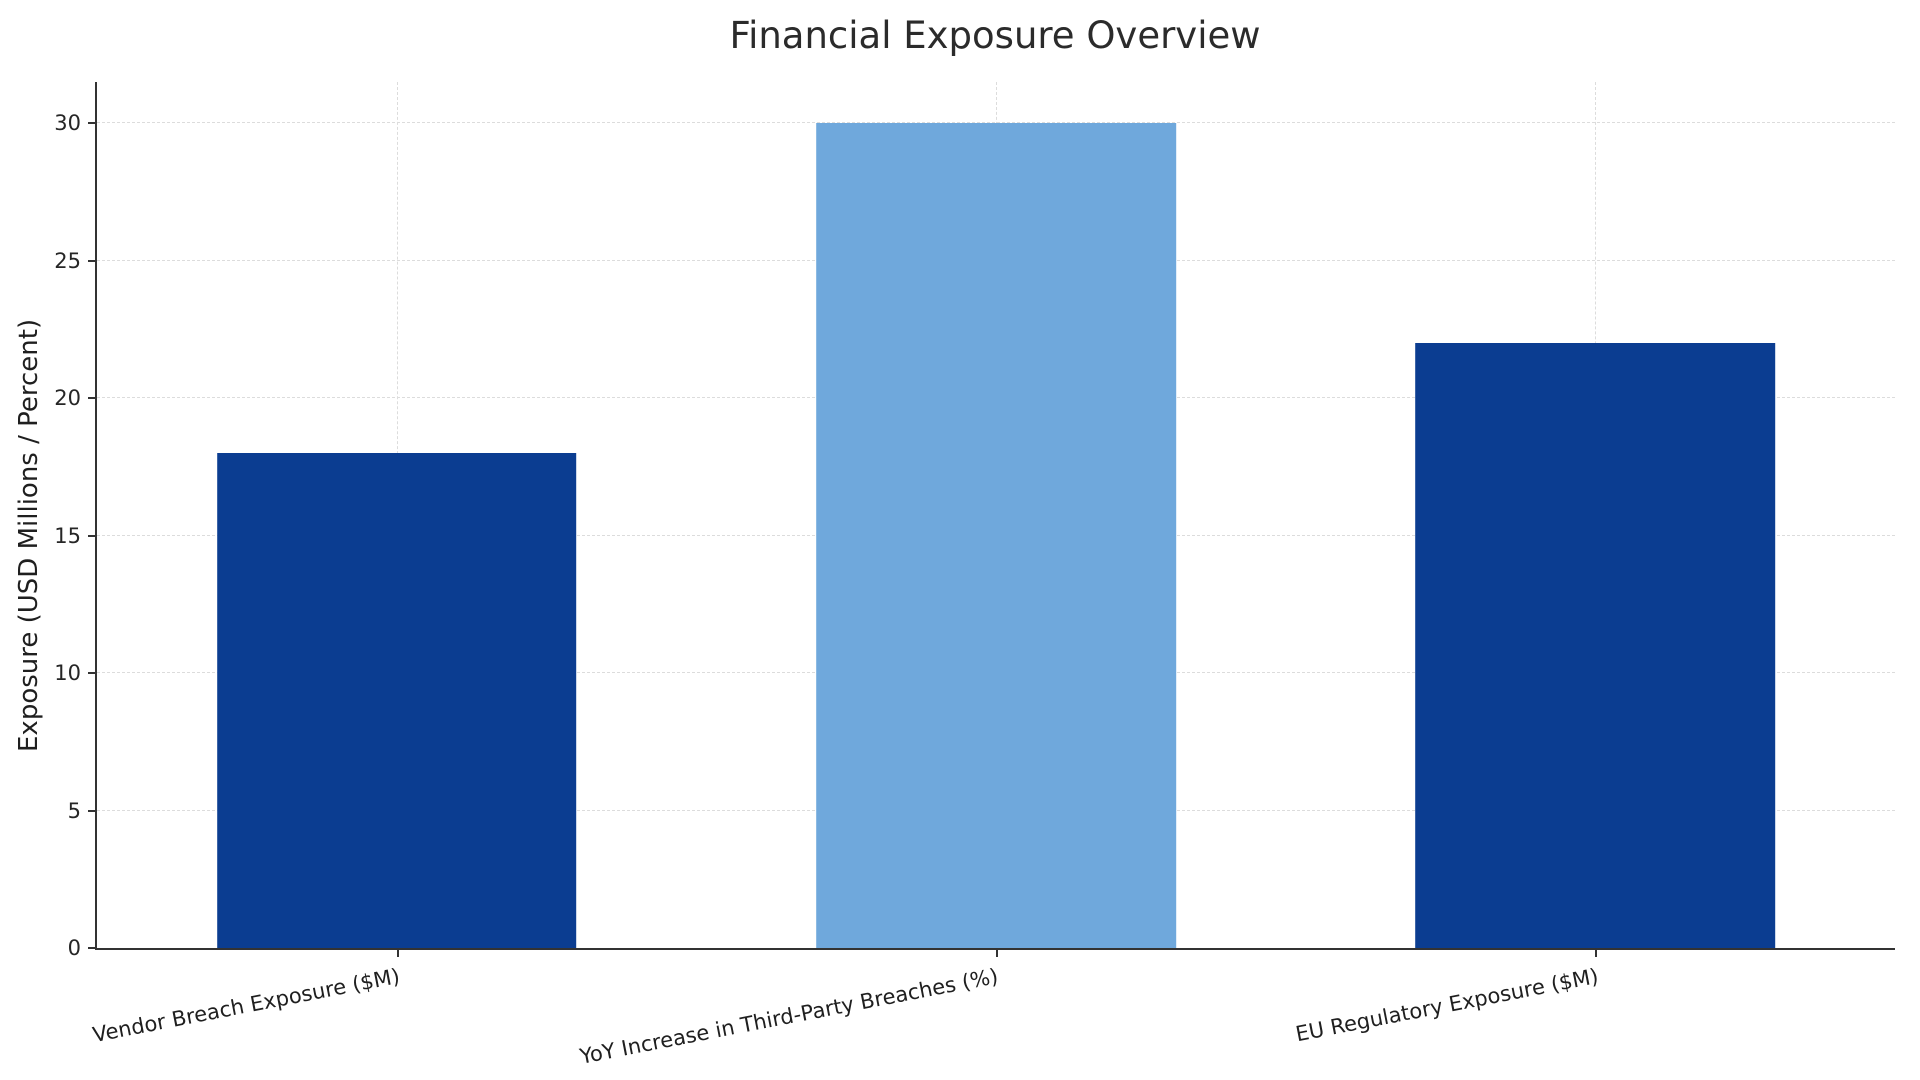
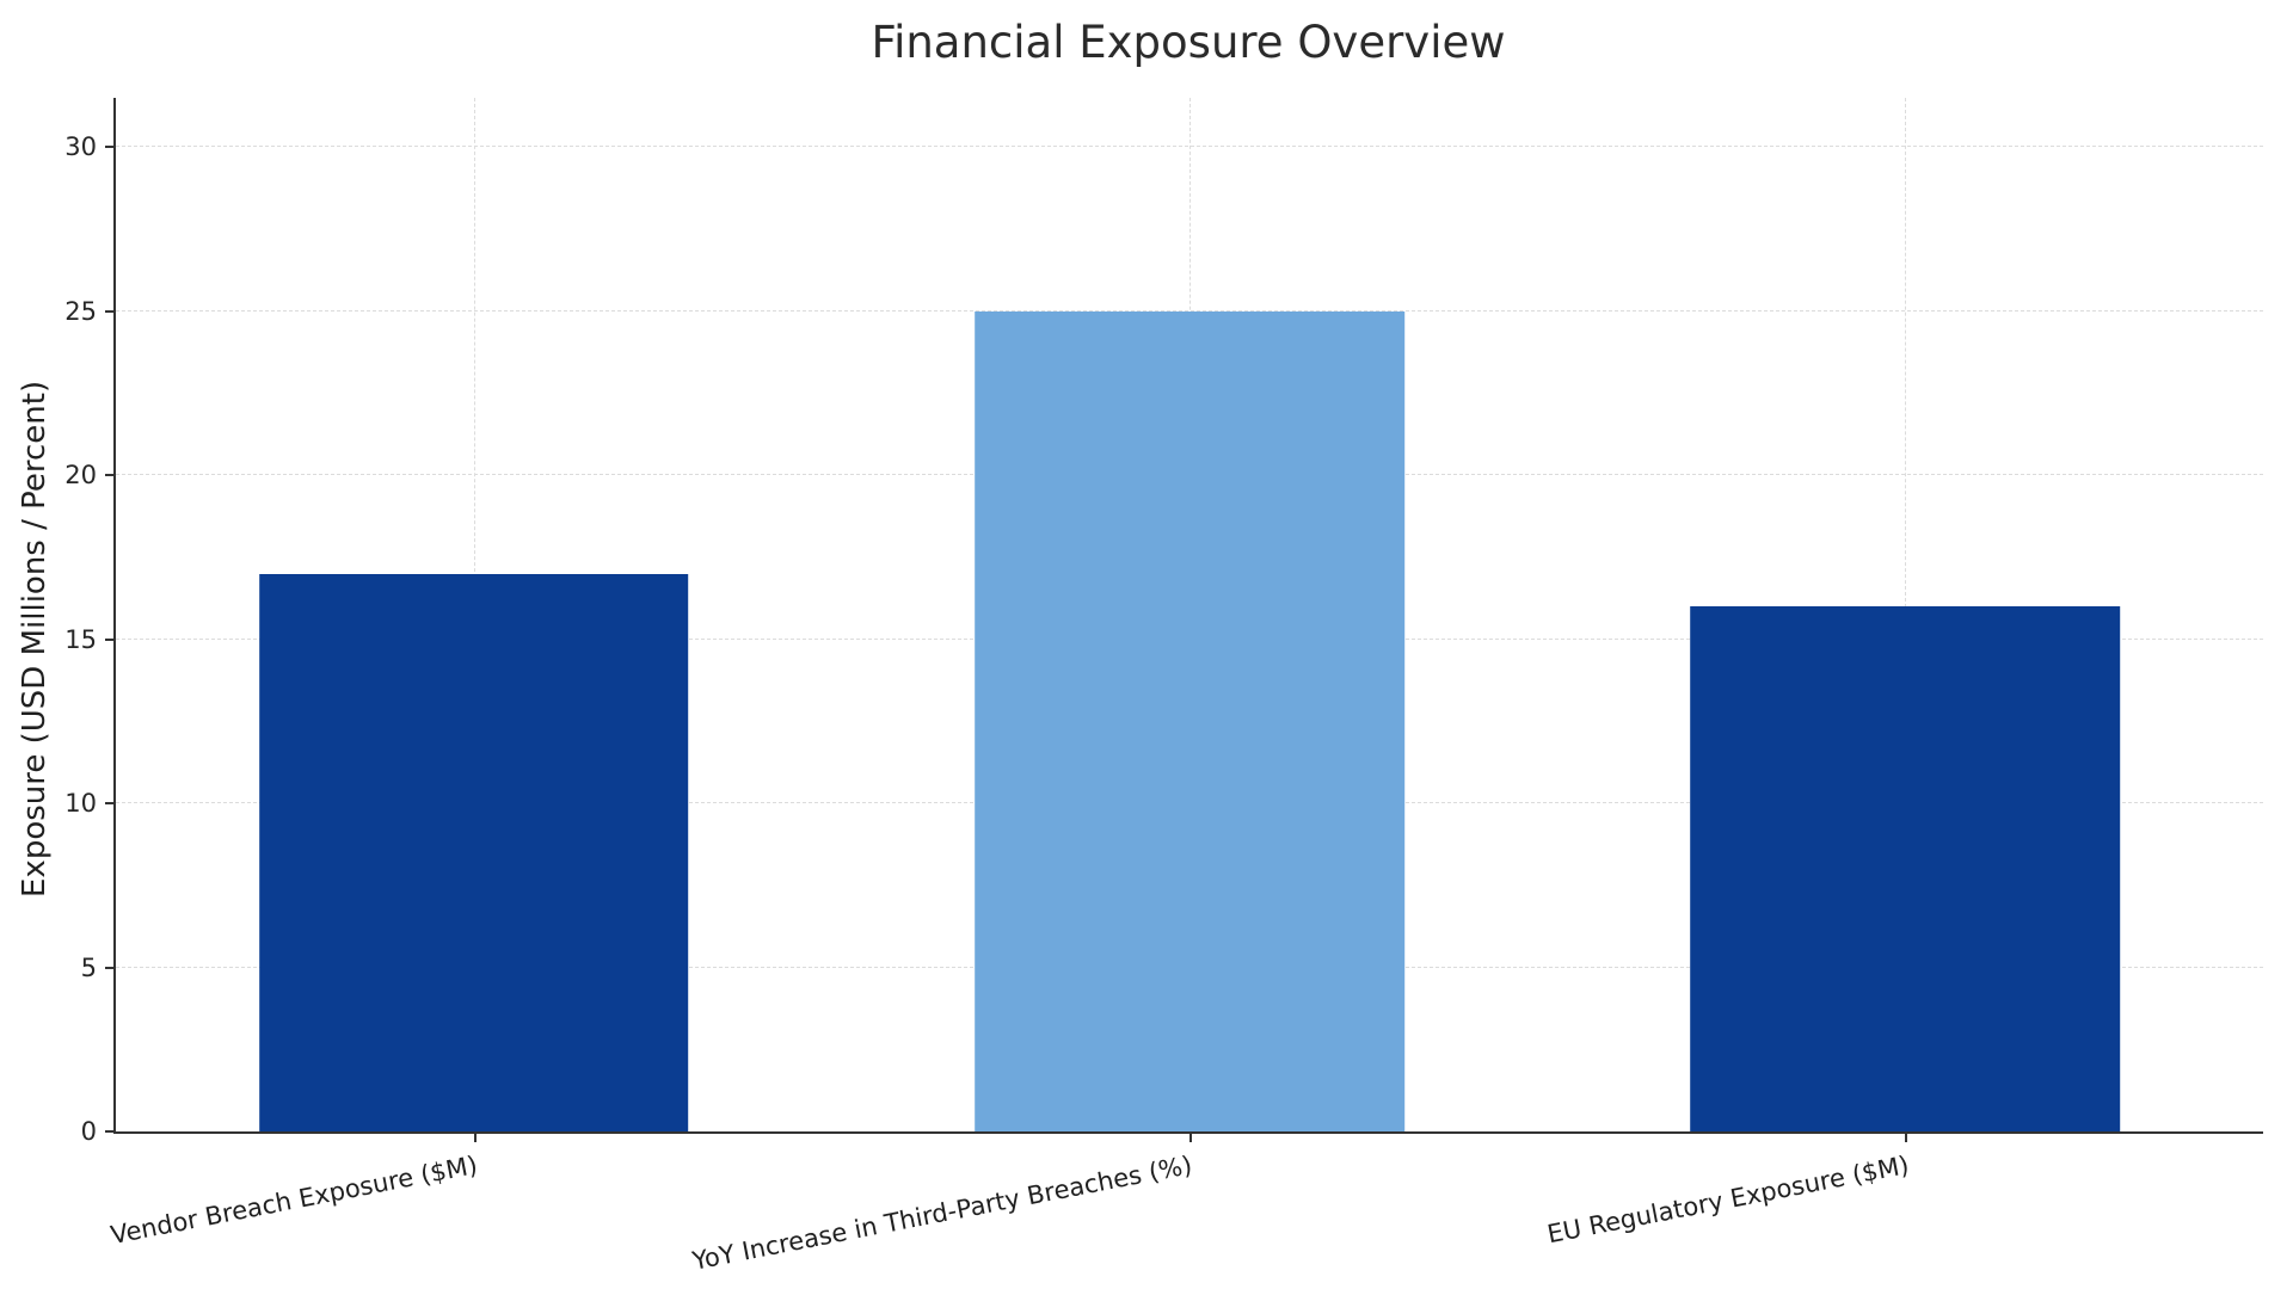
Vendor Breach Exposure ($M): 18 -> 17
YoY Increase in Third-Party Breaches (%): 30 -> 25
EU Regulatory Exposure ($M): 22 -> 16
